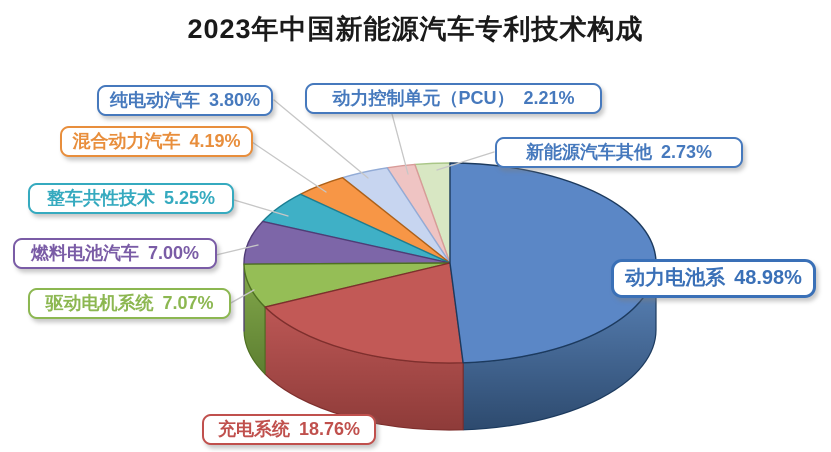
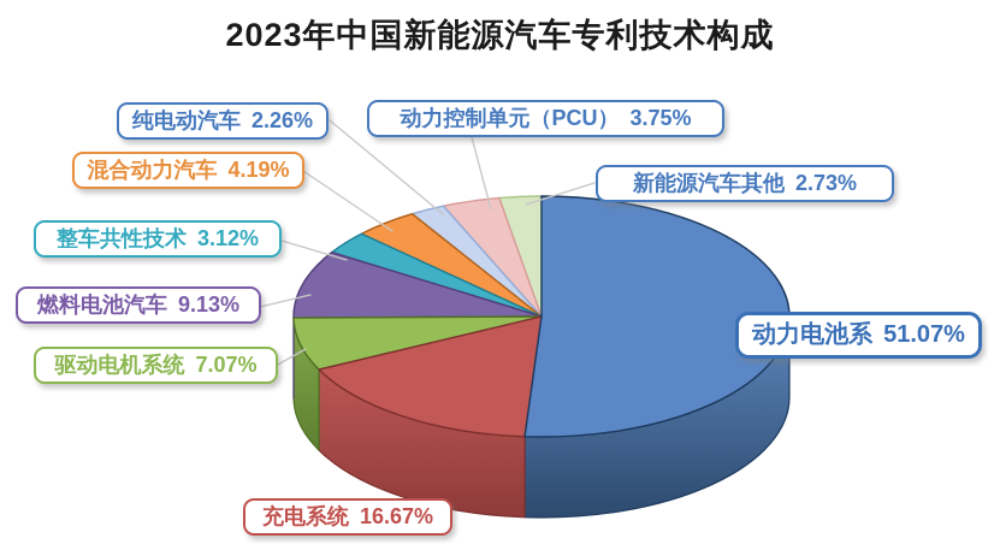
动力电池系: 48.98% -> 51.07%
充电系统: 18.76% -> 16.67%
燃料电池汽车: 7.00% -> 9.13%
整车共性技术: 5.25% -> 3.12%
纯电动汽车: 3.80% -> 2.26%
动力控制单元（PCU）: 2.21% -> 3.75%
